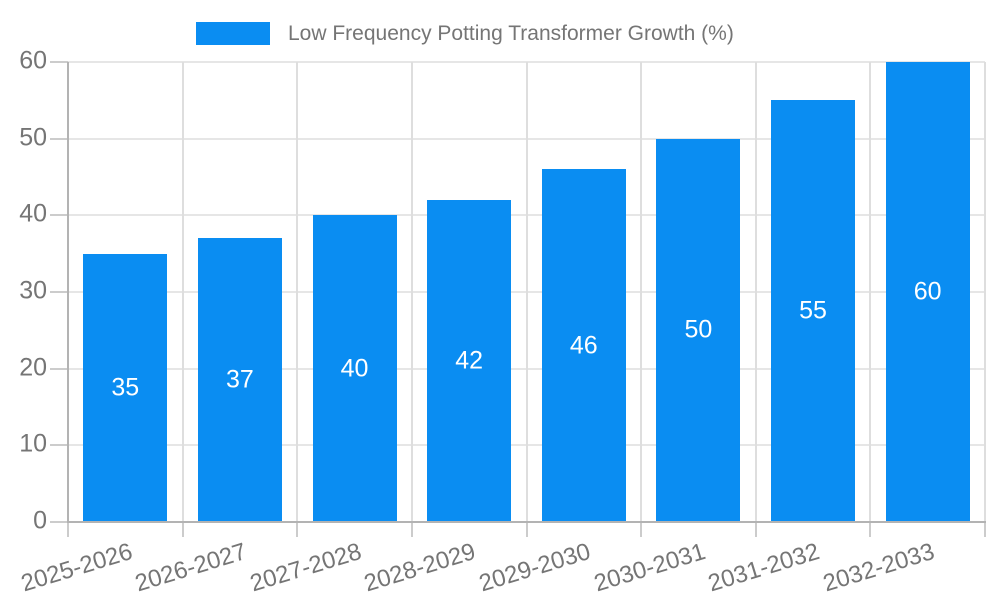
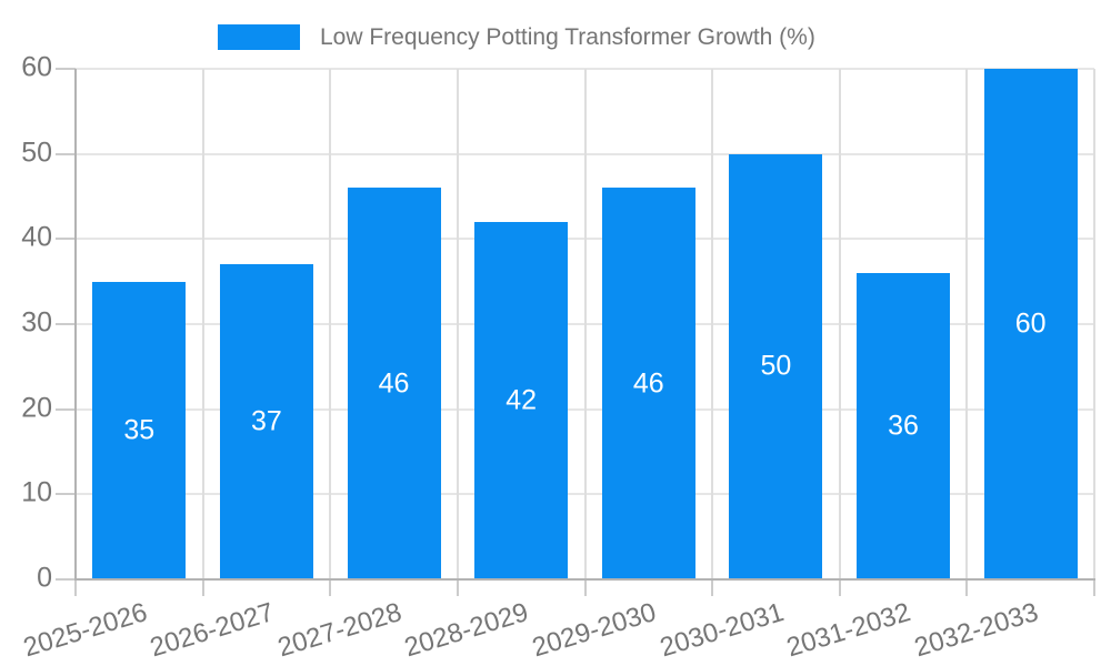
2027-2028: 40 -> 46
2031-2032: 55 -> 36
